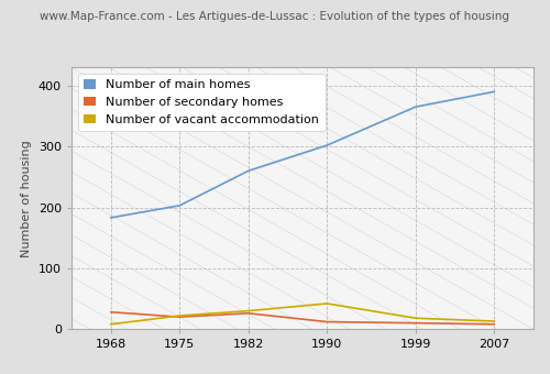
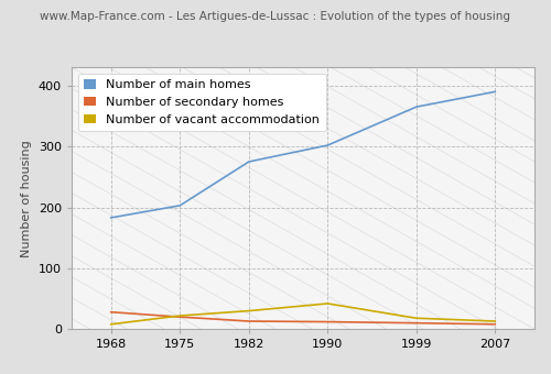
Number of main homes/1982: 260 -> 275
Number of secondary homes/1982: 26 -> 13
